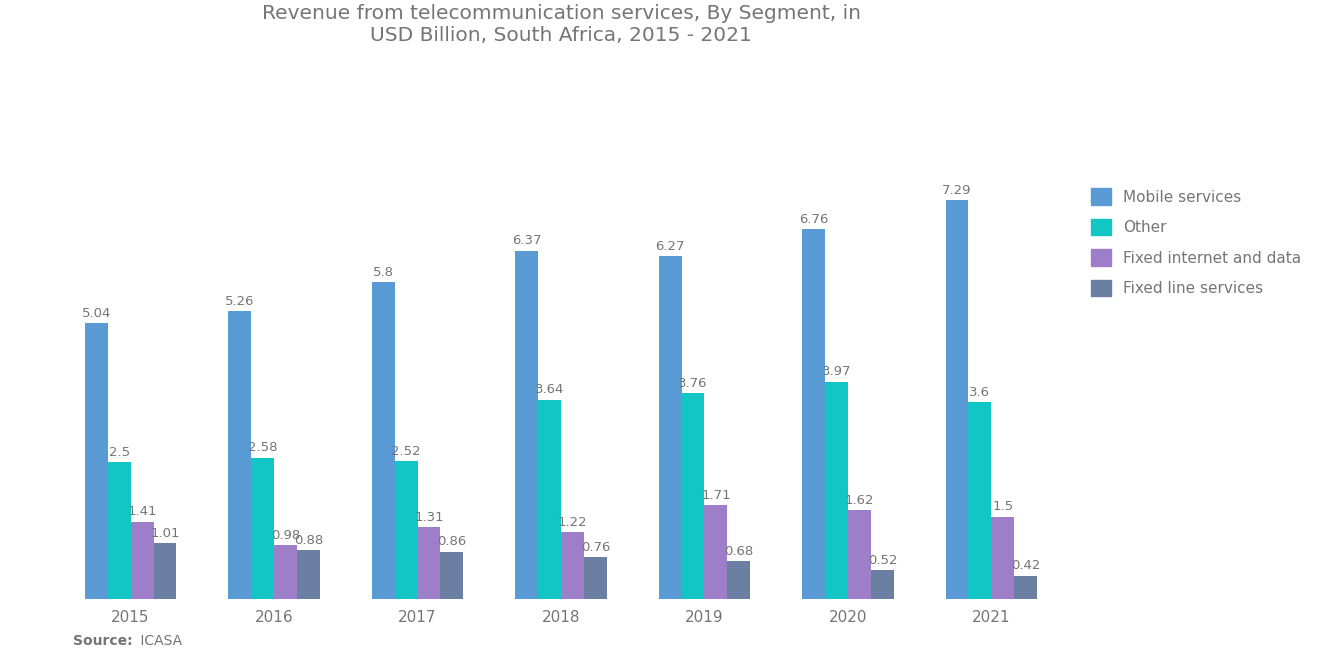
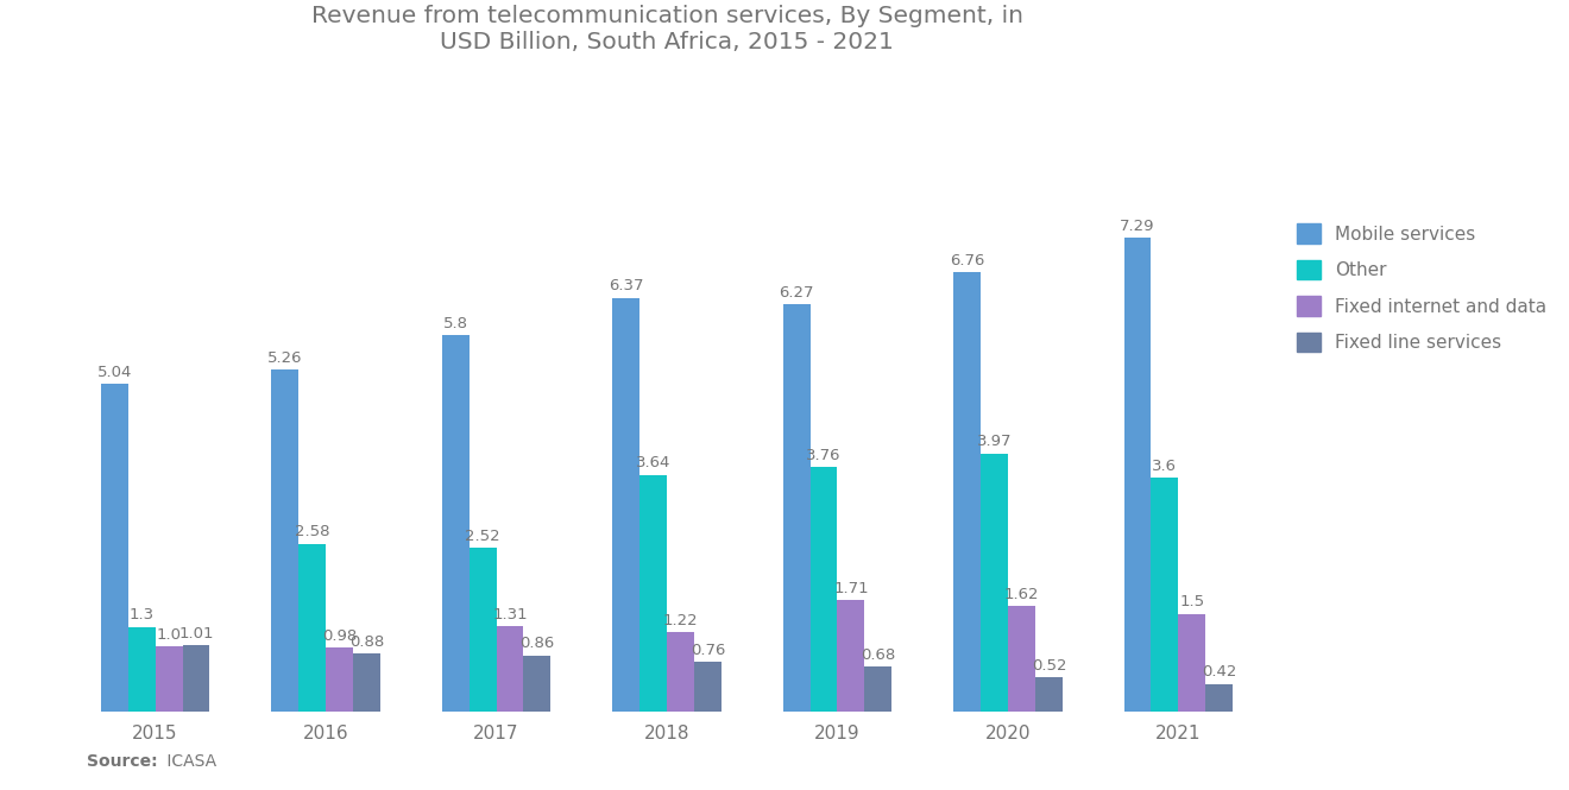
Other/2015: 2.5 -> 1.3
Fixed internet and data/2015: 1.41 -> 1.0
